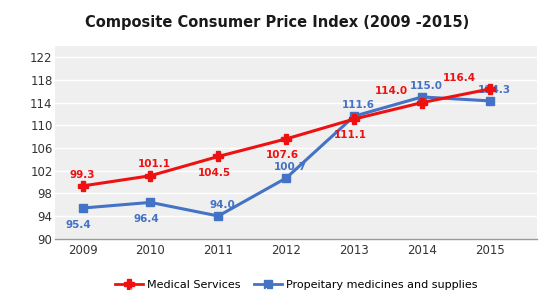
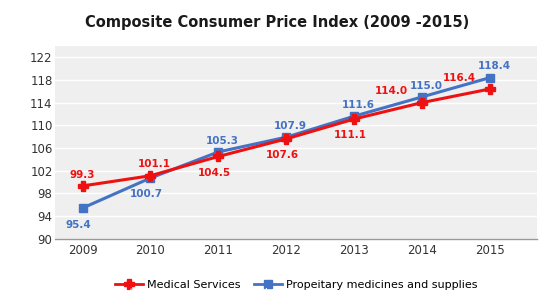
Propeitary medicines and supplies/2010: 96.4 -> 100.7
Propeitary medicines and supplies/2011: 94.0 -> 105.3
Propeitary medicines and supplies/2012: 100.7 -> 107.9
Propeitary medicines and supplies/2015: 114.3 -> 118.4
